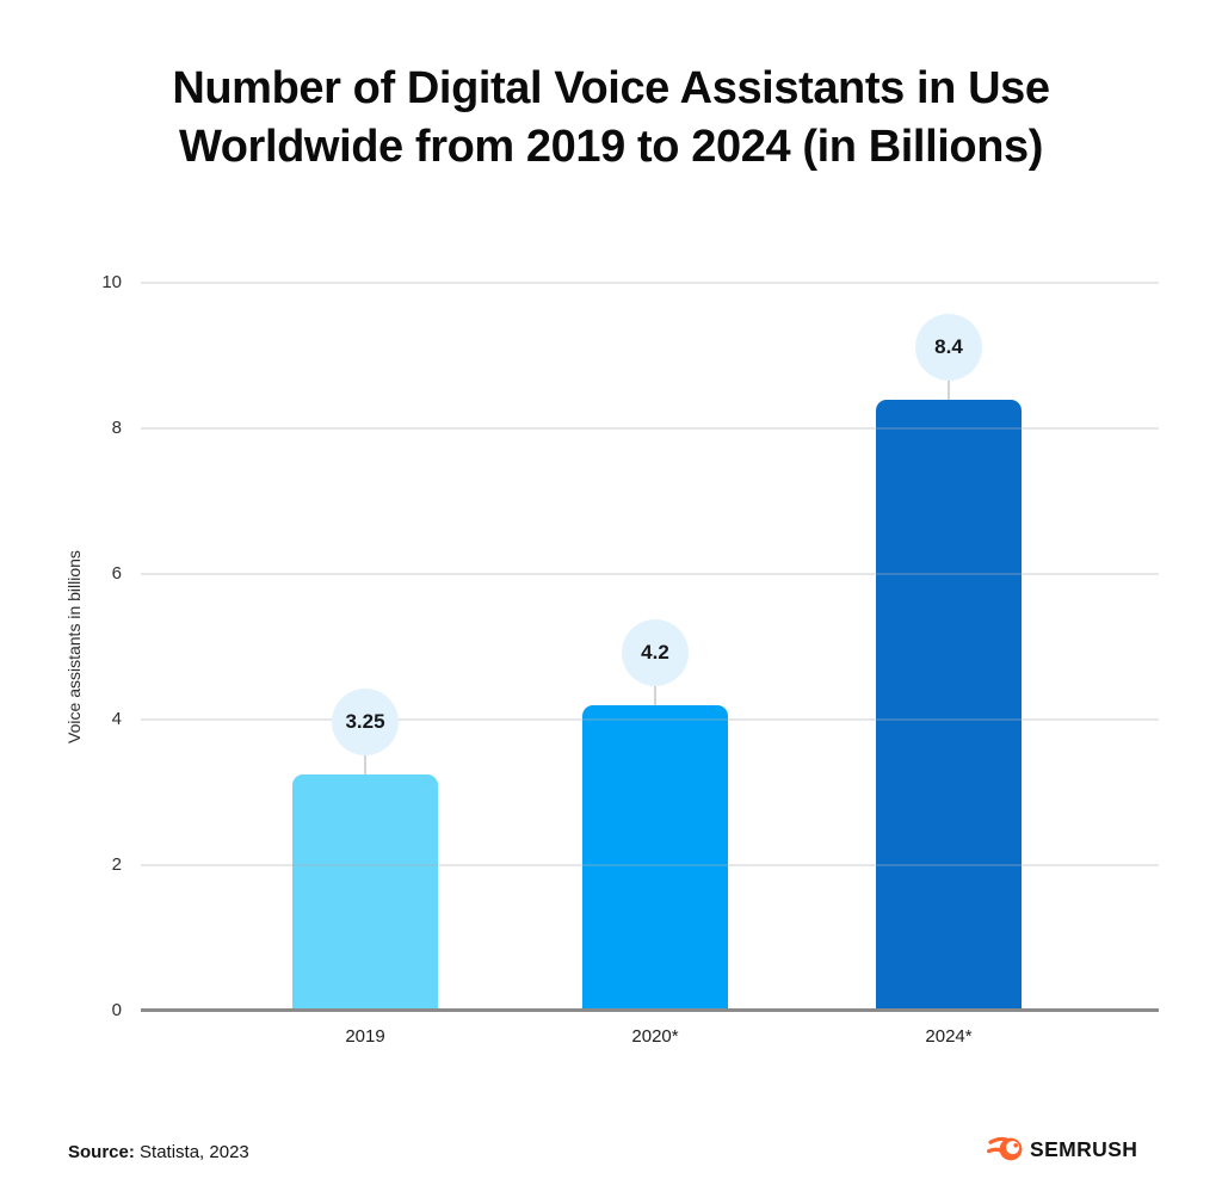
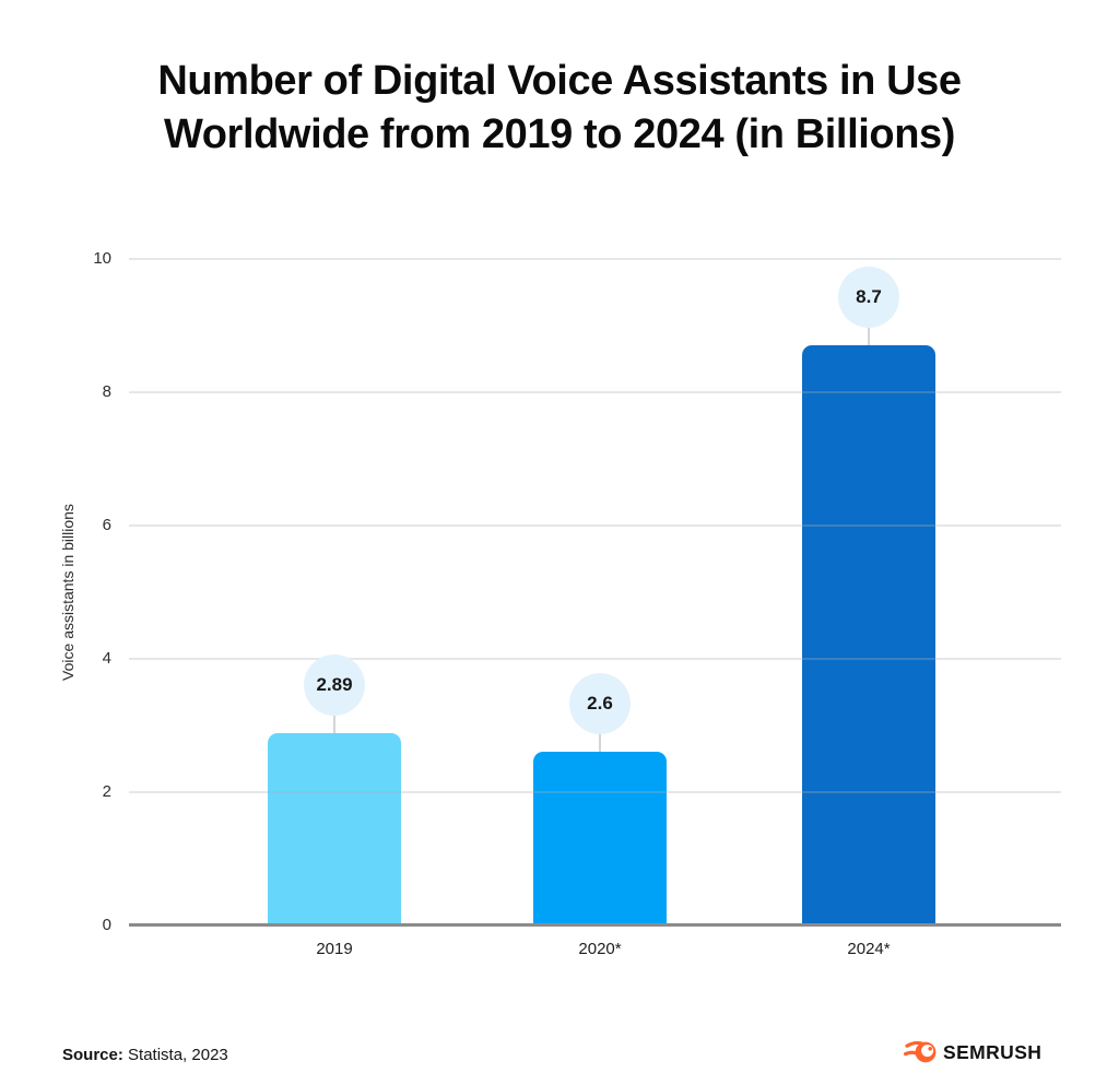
2019: 3.25 -> 2.89
2020*: 4.2 -> 2.6
2024*: 8.4 -> 8.7
